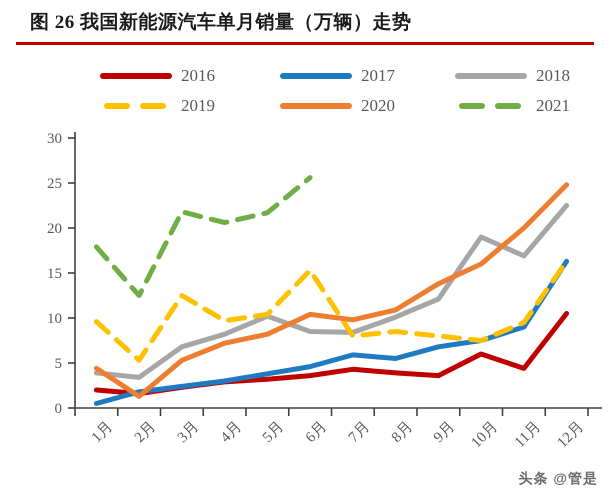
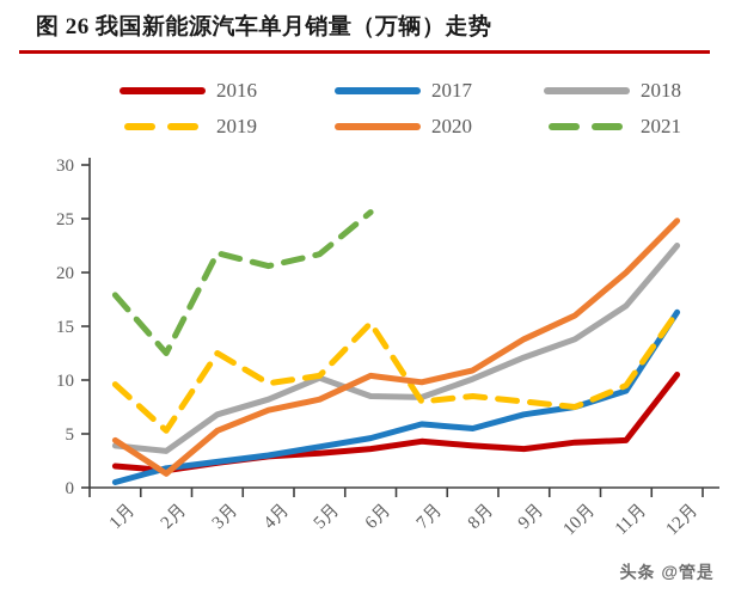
2016/10月: 6 -> 4
2018/10月: 19 -> 14
